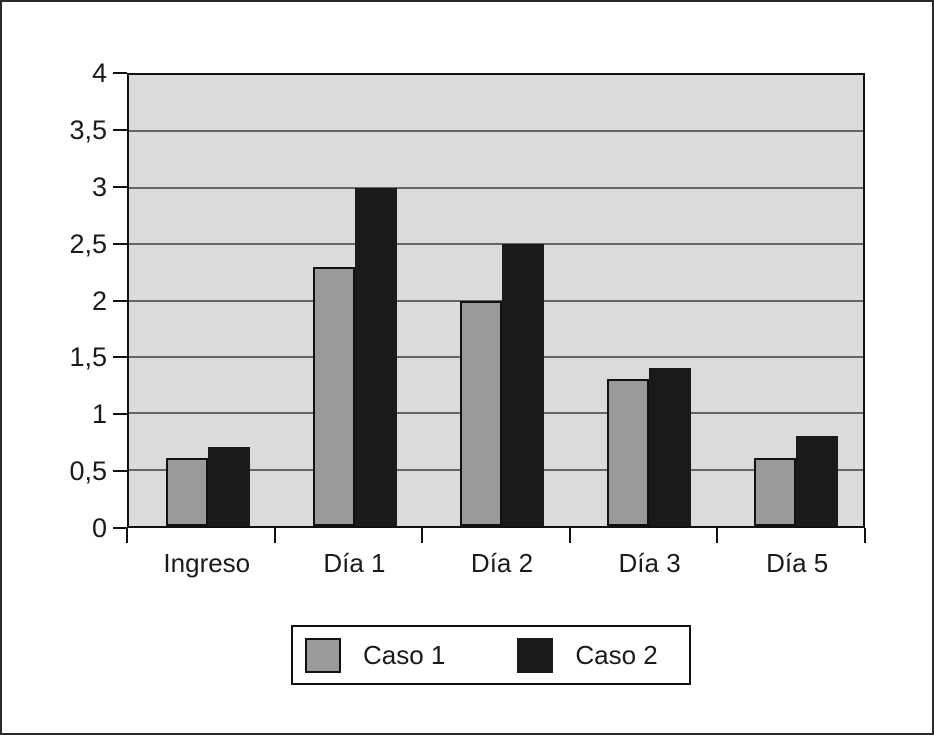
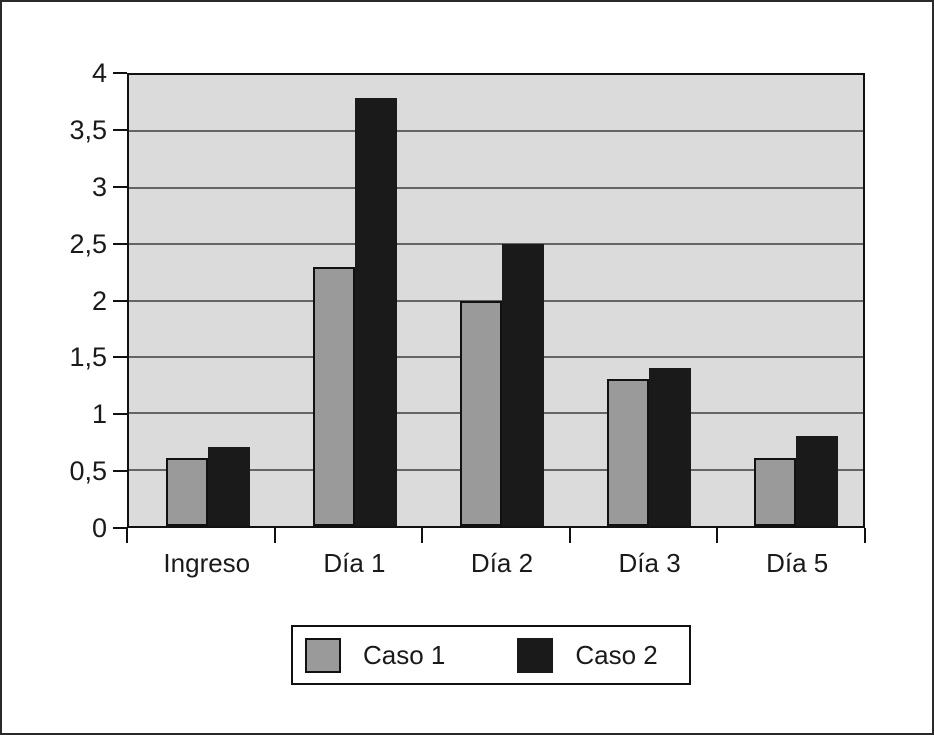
Caso 2/Día 1: 3.0 -> 3.8
